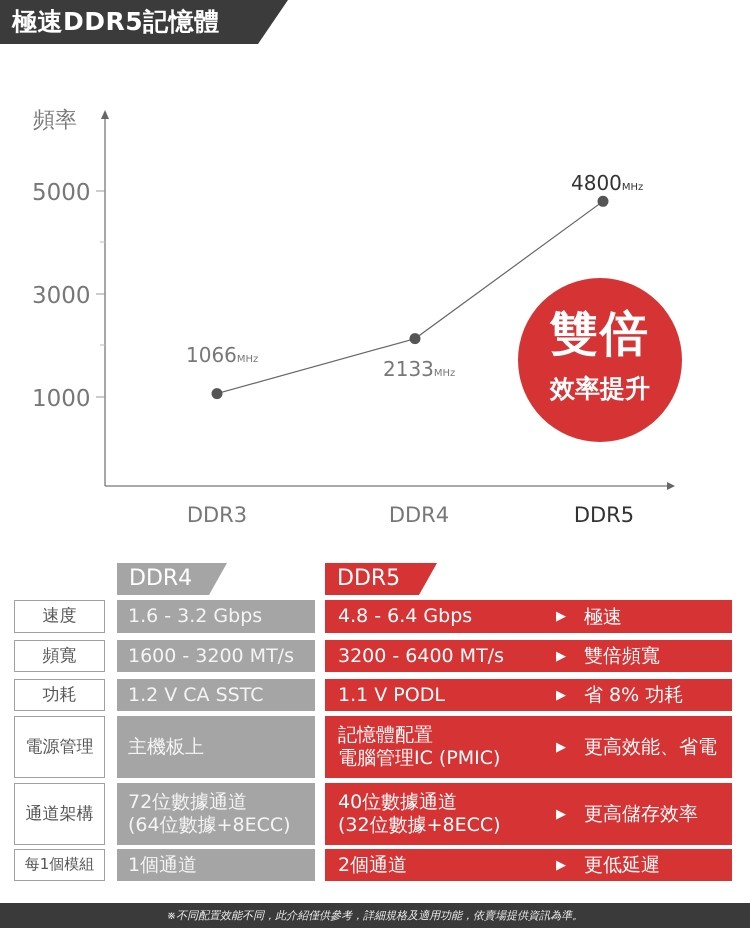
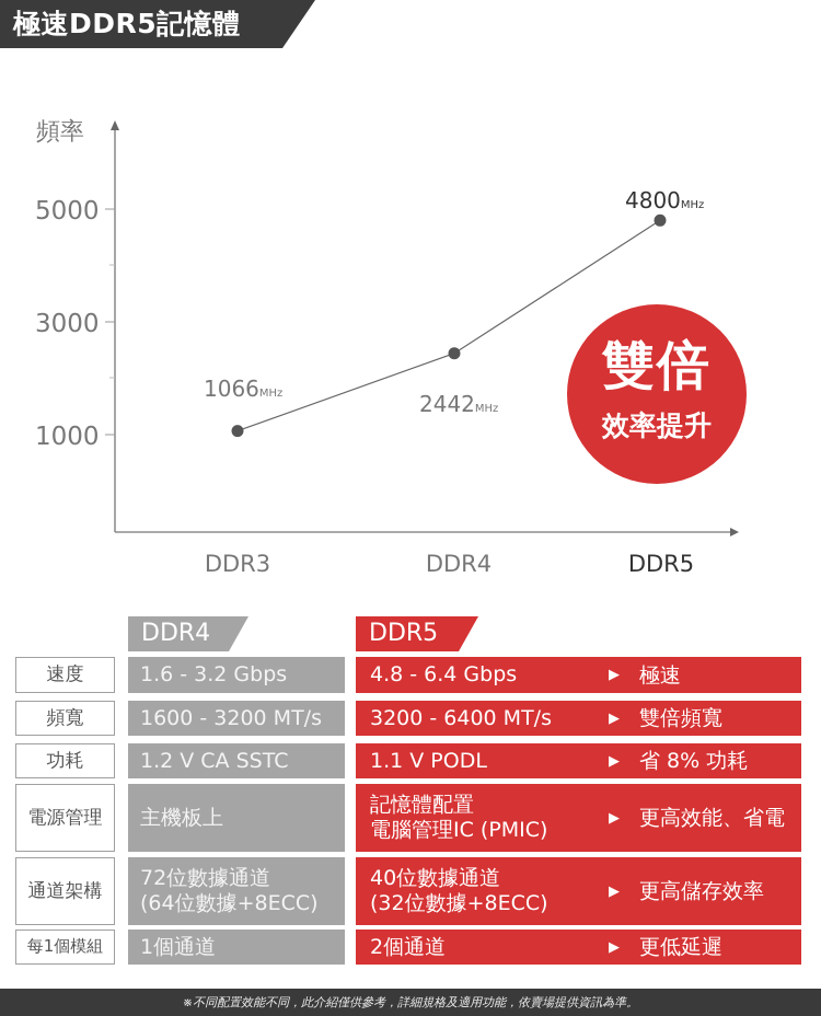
DDR4: 2133 -> 2442
